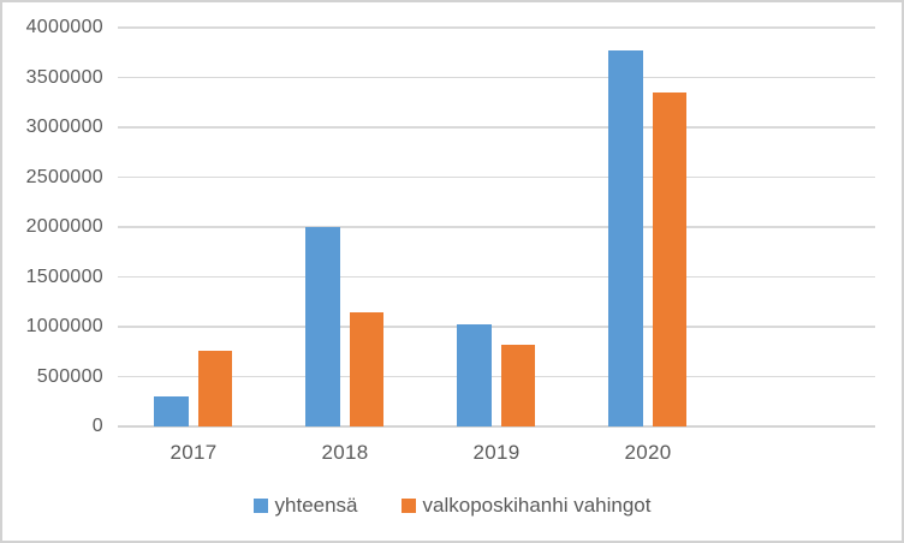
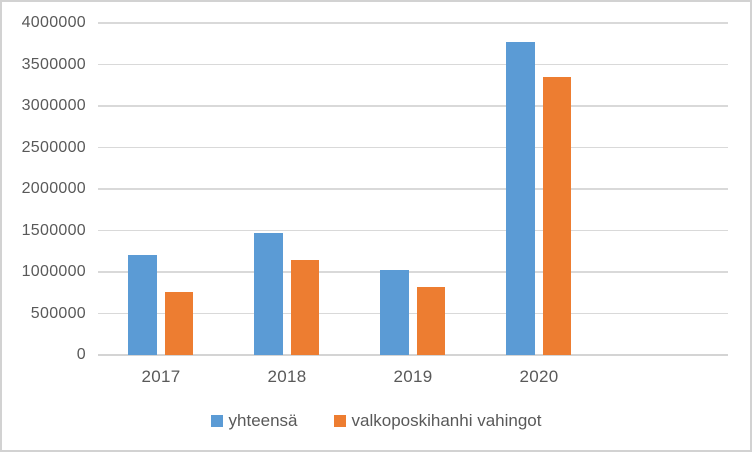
yhteensä/2017: 300000 -> 1200000
yhteensä/2018: 2000000 -> 1500000
